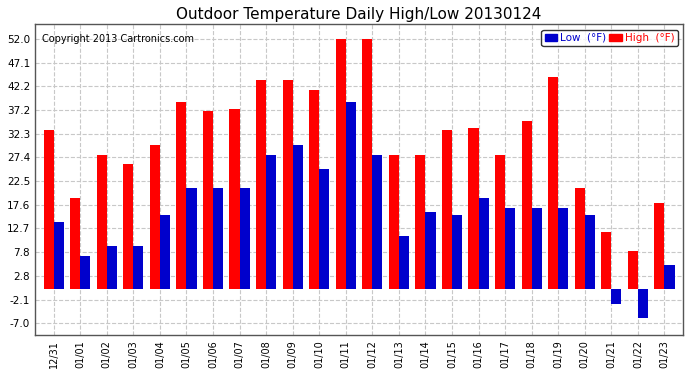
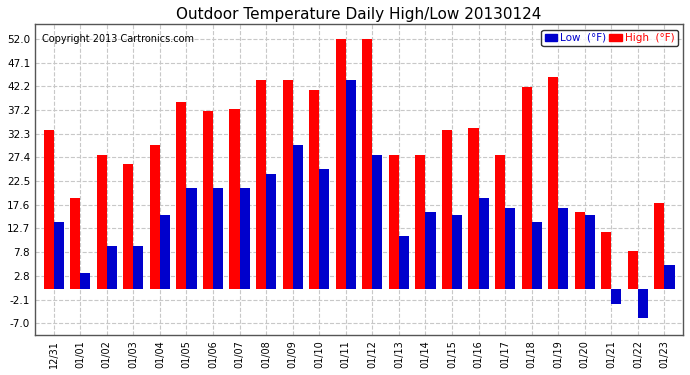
Low (°F)/01/01: 7.0 -> 3.5
Low (°F)/01/08: 28.0 -> 24.0
Low (°F)/01/11: 39.0 -> 43.5
High (°F)/01/18: 35.0 -> 42.0
Low (°F)/01/18: 17.0 -> 14.0
High (°F)/01/20: 21.0 -> 16.0
